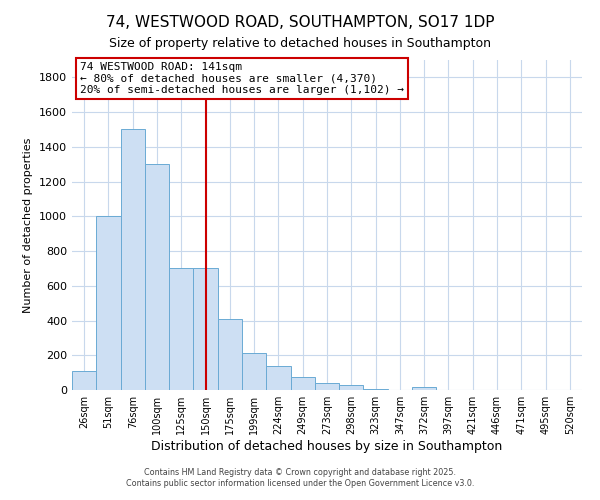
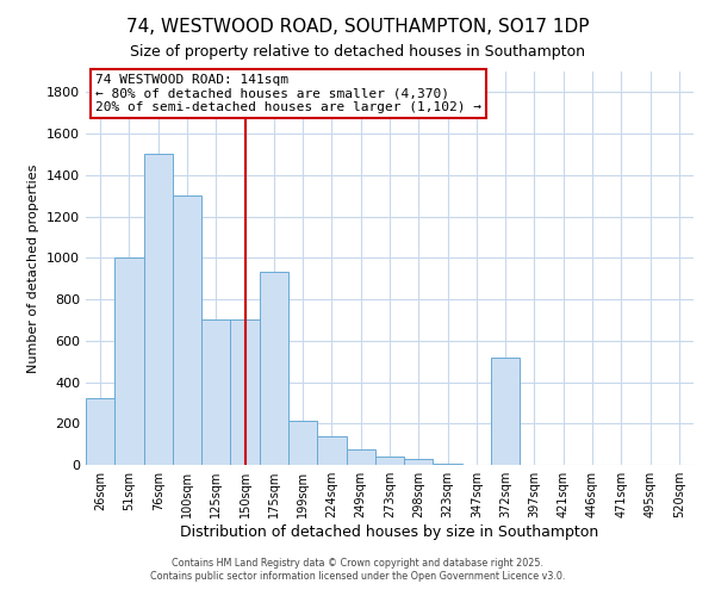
26sqm: 110 -> 320
175sqm: 410 -> 930
372sqm: 20 -> 520
